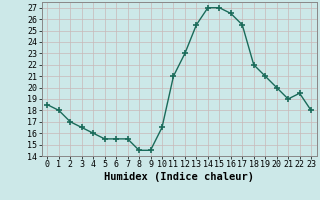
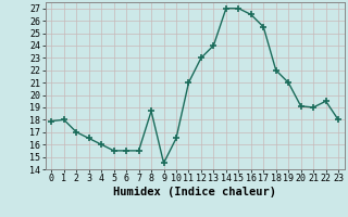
0: 18.5 -> 17.9
8: 14.5 -> 18.7
13: 25.5 -> 24.0
20: 20.0 -> 19.1
